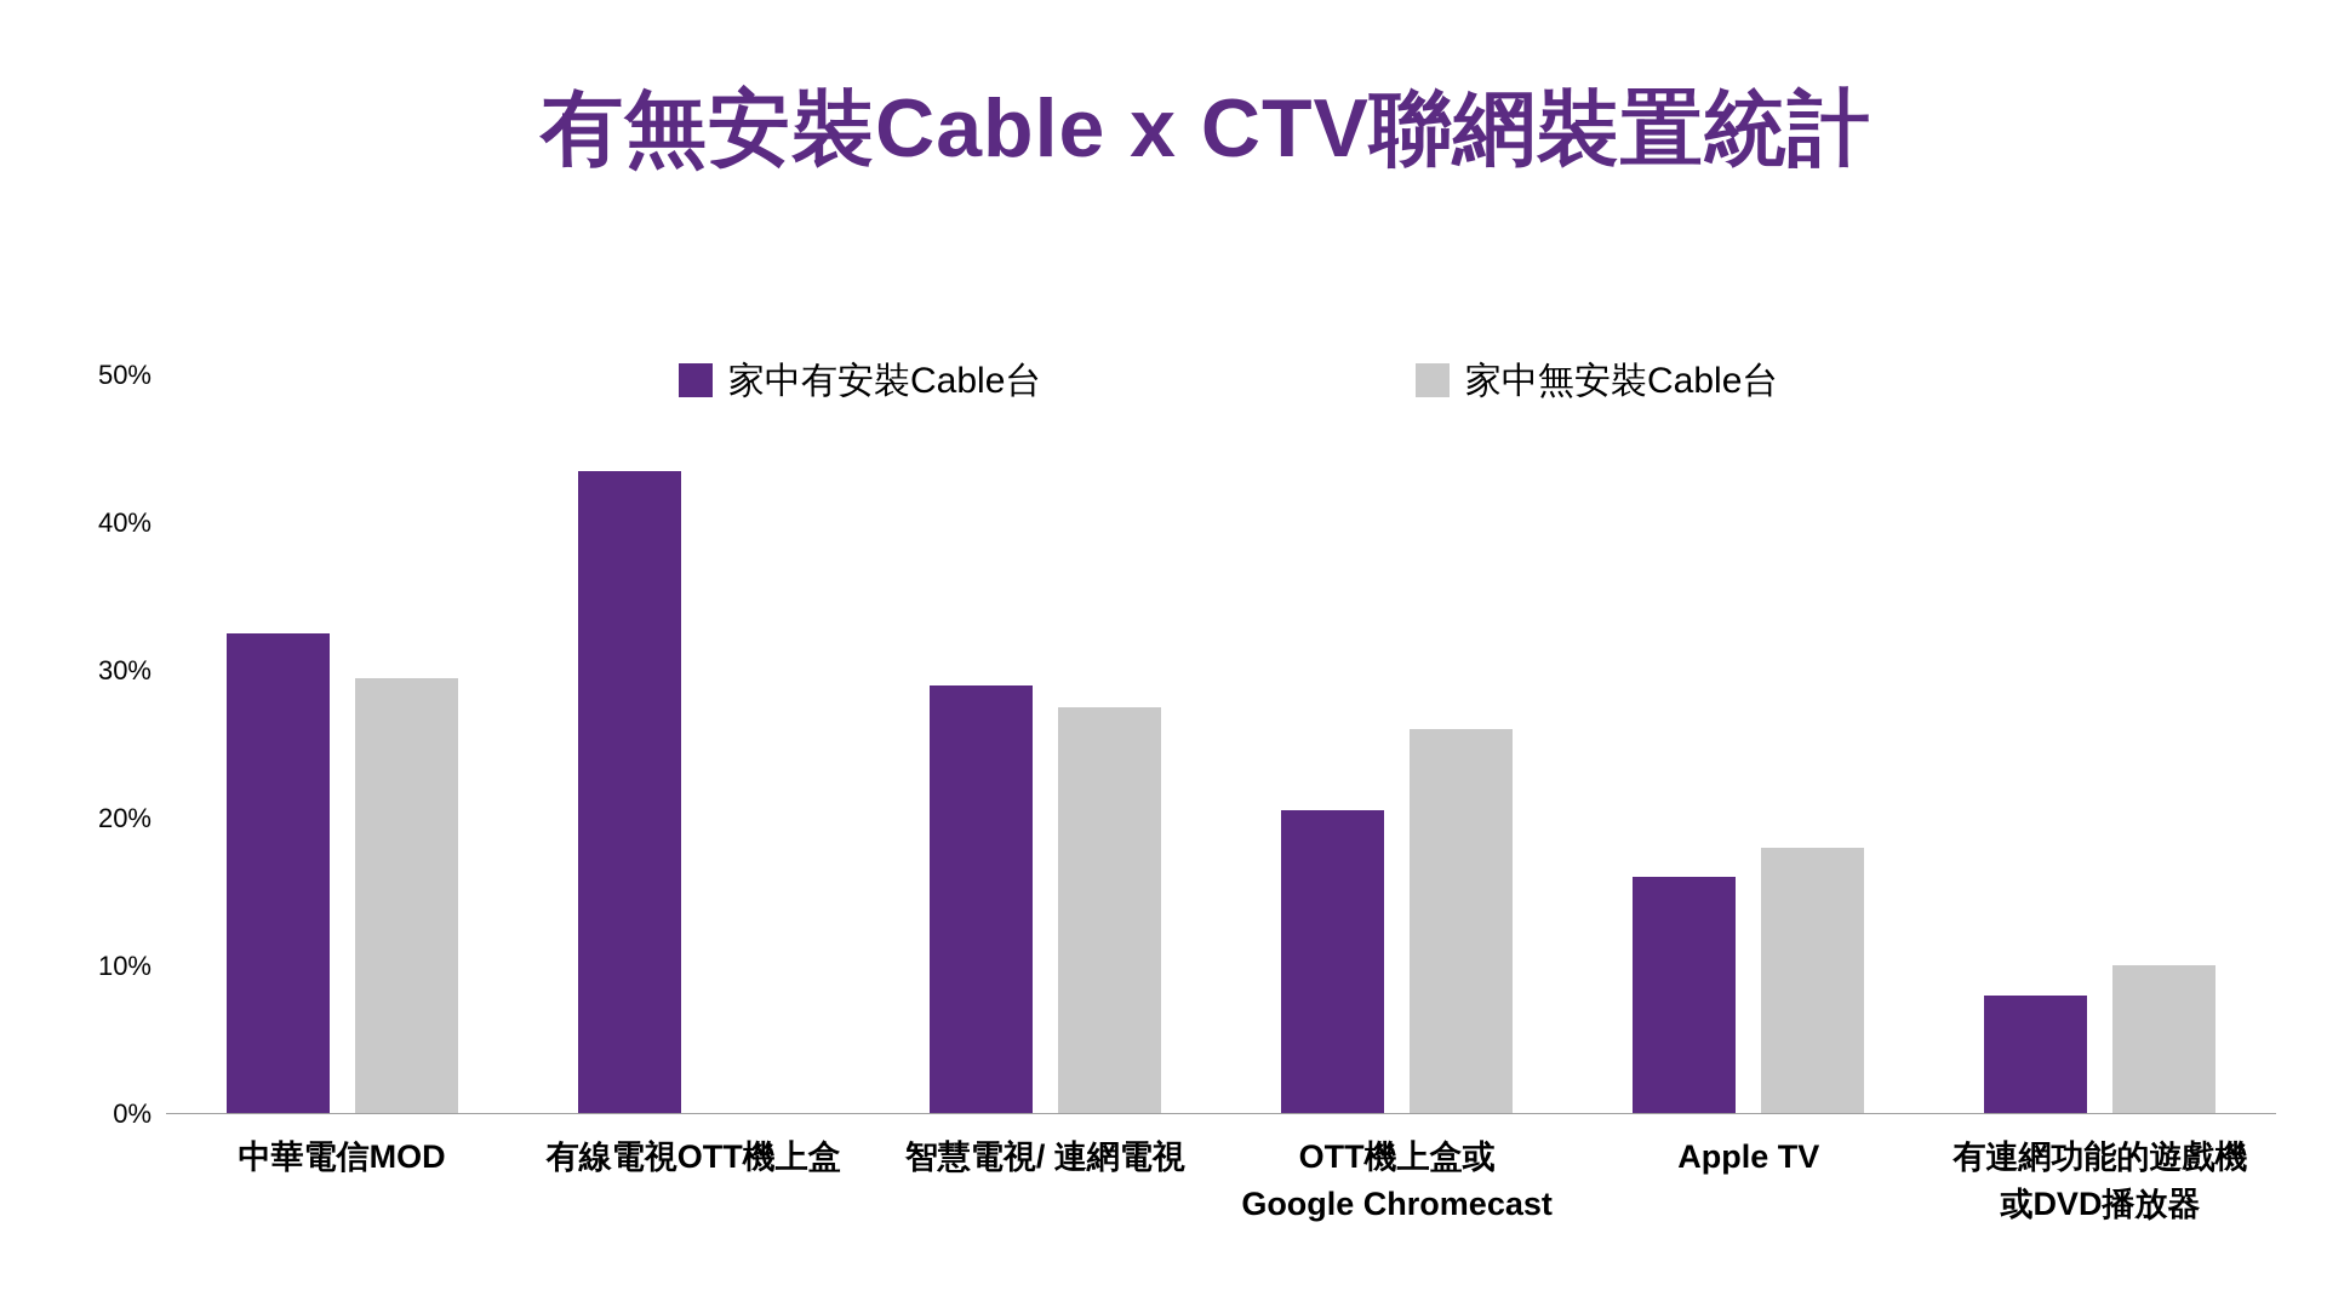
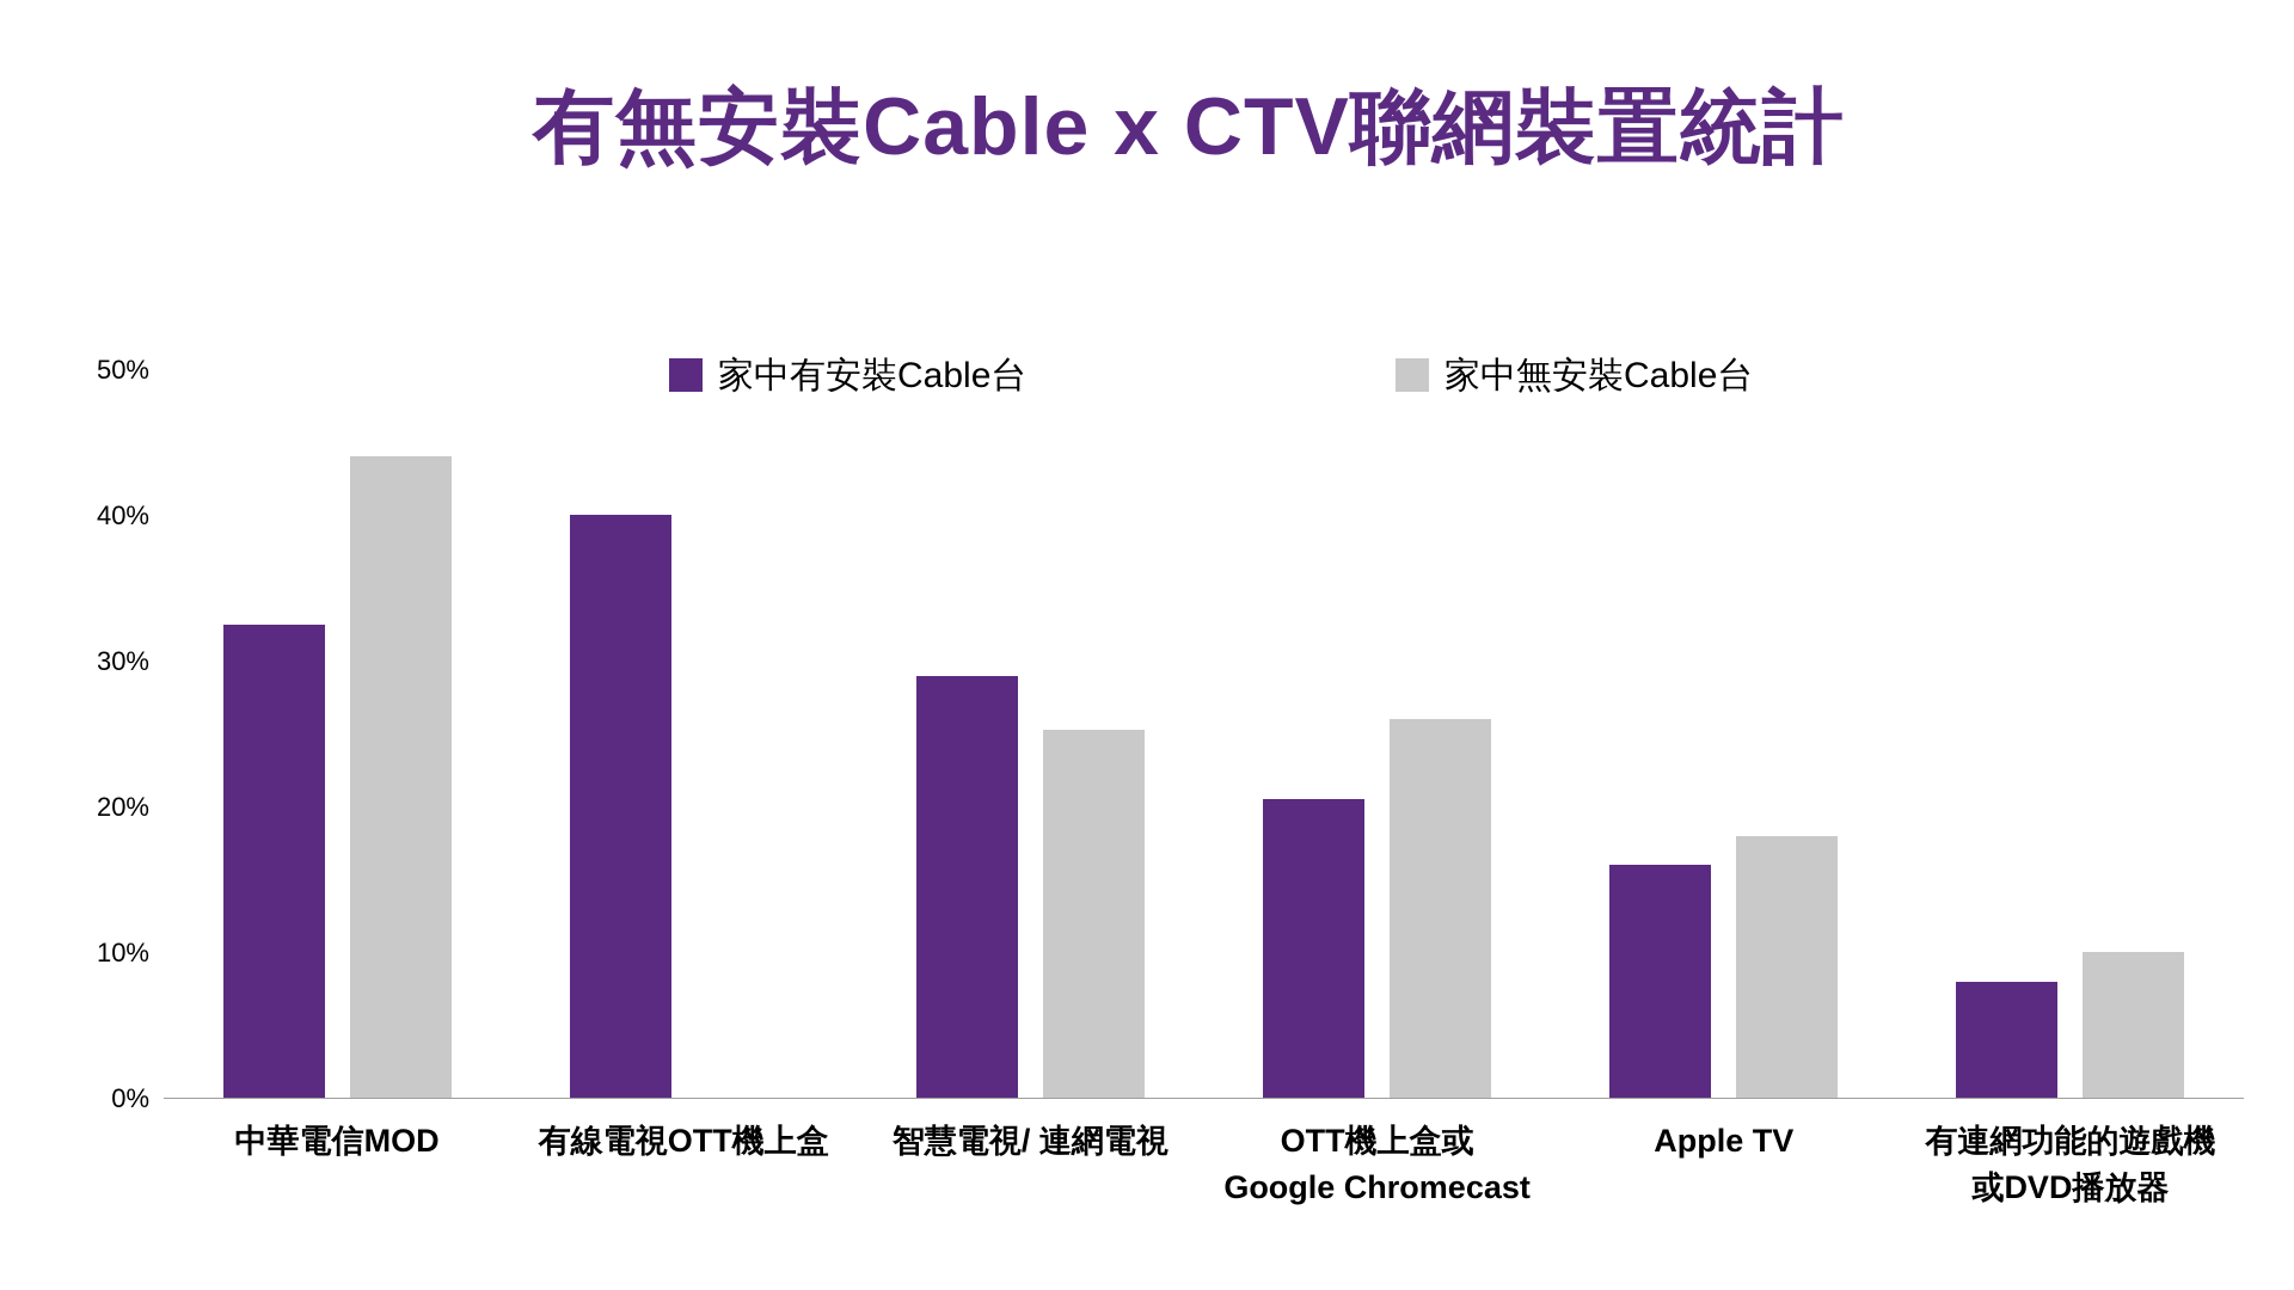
家中無安裝Cable台/中華電信MOD: 29.5% -> 44.1%
家中有安裝Cable台/有線電視OTT機上盒: 43.5% -> 40.1%
家中無安裝Cable台/智慧電視/ 連網電視: 27.5% -> 25.3%
